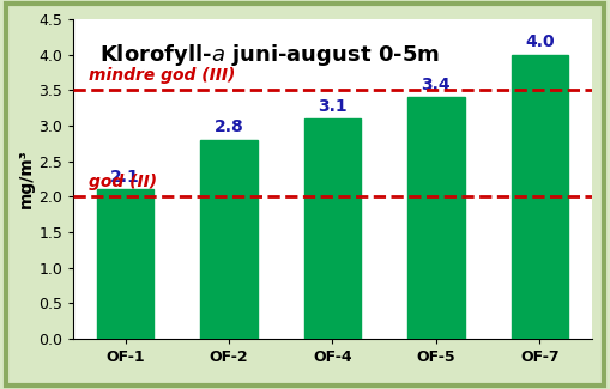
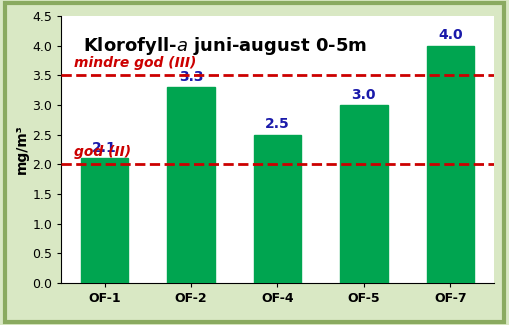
OF-2: 2.8 -> 3.3
OF-4: 3.1 -> 2.5
OF-5: 3.4 -> 3.0
